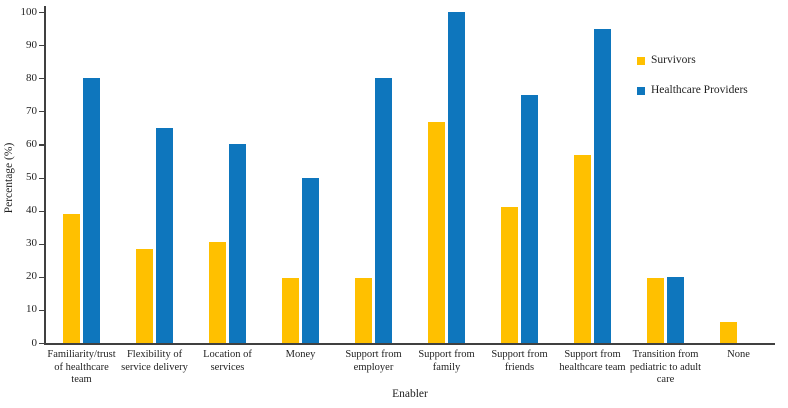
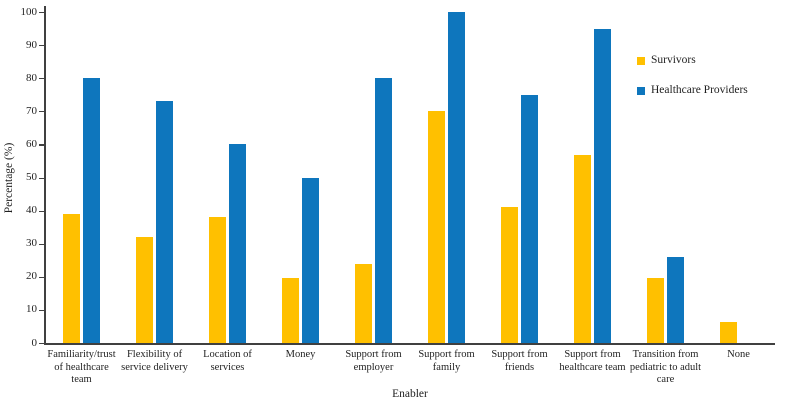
Survivors/Flexibility of service delivery: 28 -> 32
Healthcare Providers/Flexibility of service delivery: 65 -> 73
Survivors/Location of services: 30 -> 38
Survivors/Support from employer: 20 -> 24
Survivors/Support from family: 67 -> 70
Healthcare Providers/Transition from pediatric to adult care: 20 -> 26
